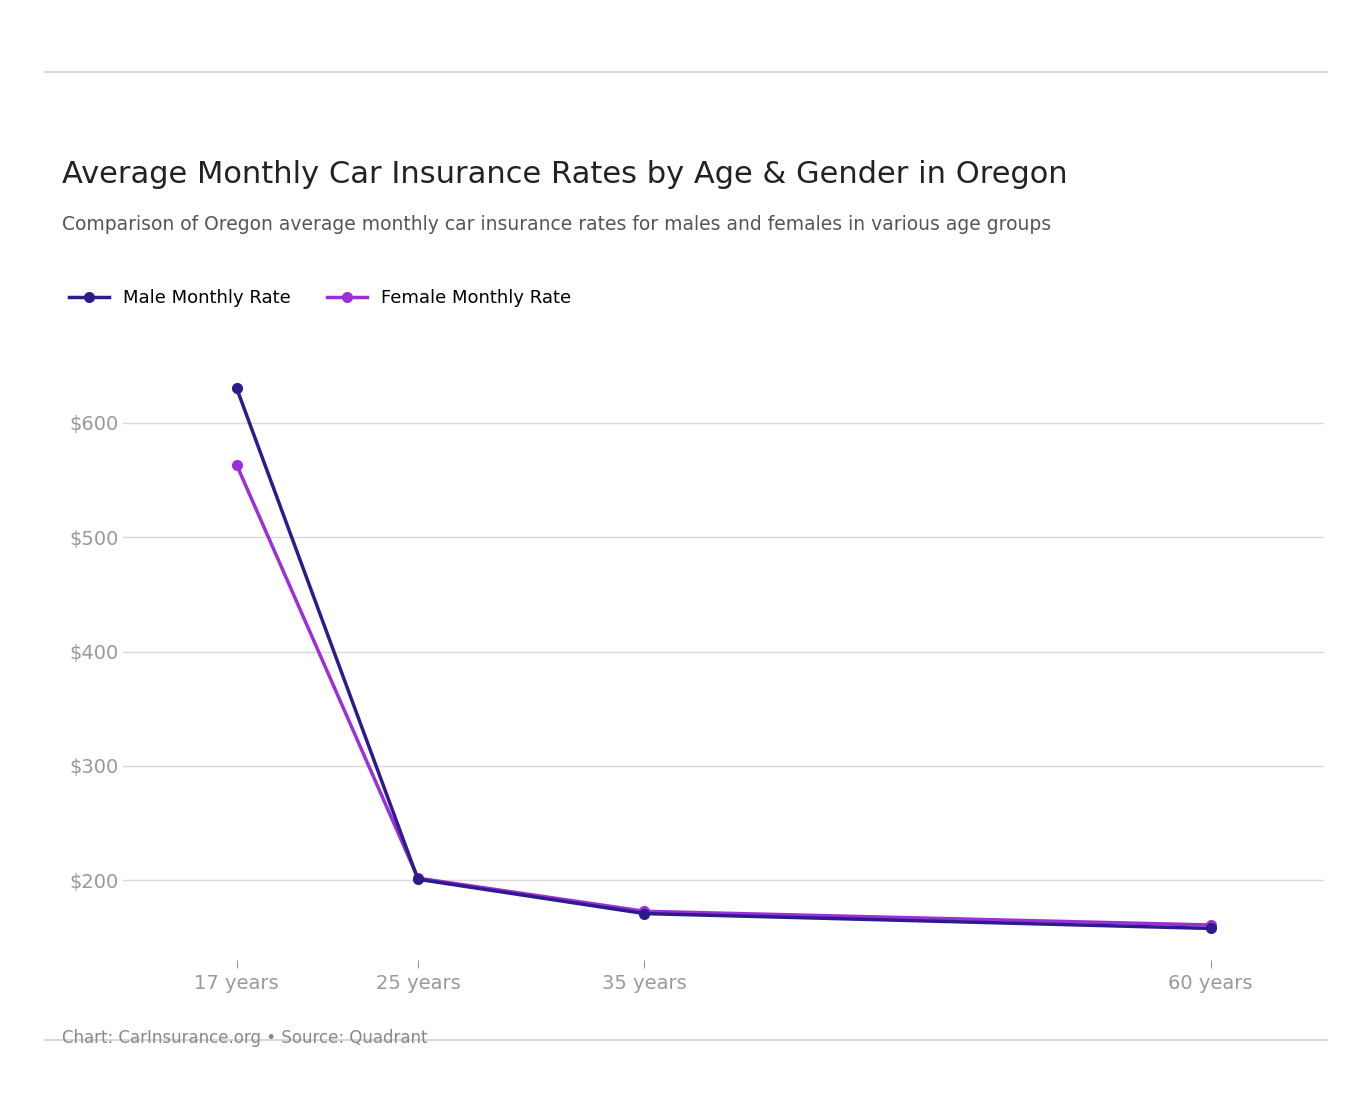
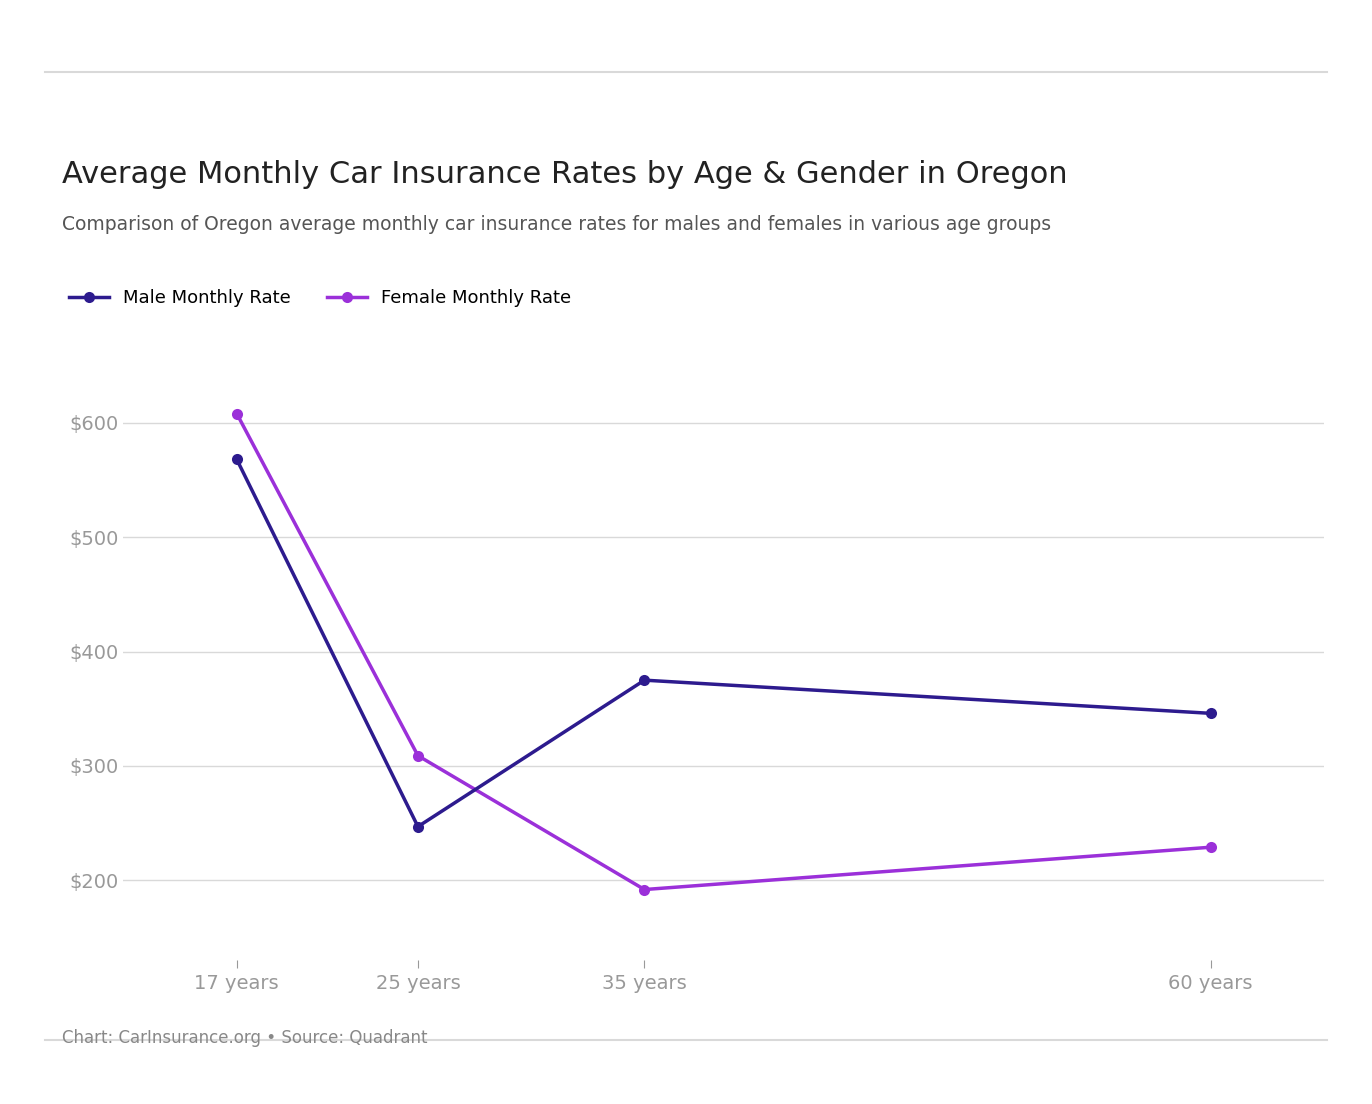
Male Monthly Rate/17 years: $630 -> $568
Female Monthly Rate/17 years: $563 -> $608
Male Monthly Rate/25 years: $201 -> $247
Female Monthly Rate/25 years: $202 -> $309
Male Monthly Rate/35 years: $171 -> $375
Female Monthly Rate/35 years: $173 -> $192
Male Monthly Rate/60 years: $158 -> $346
Female Monthly Rate/60 years: $161 -> $229
